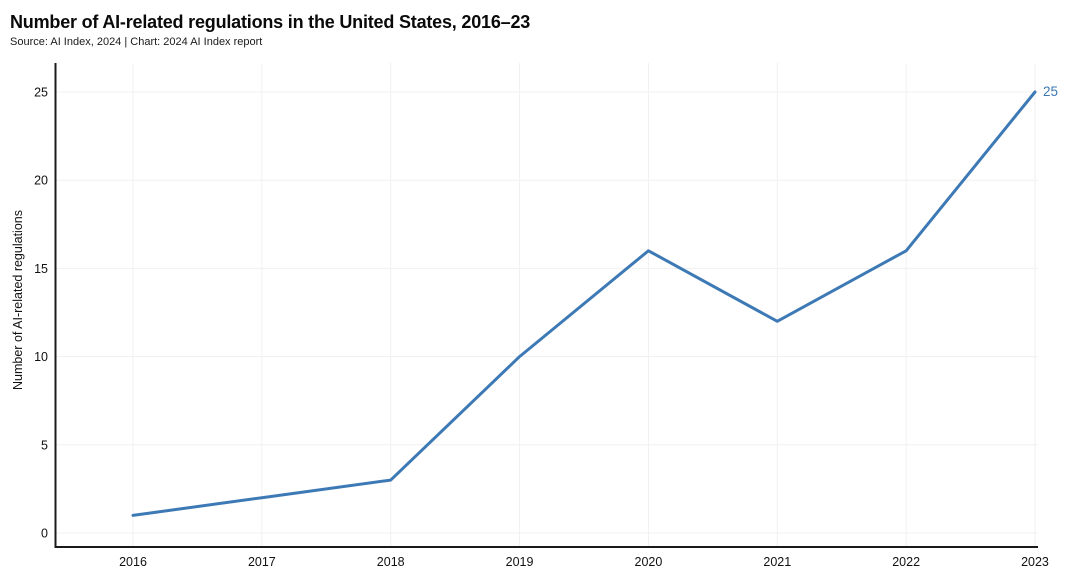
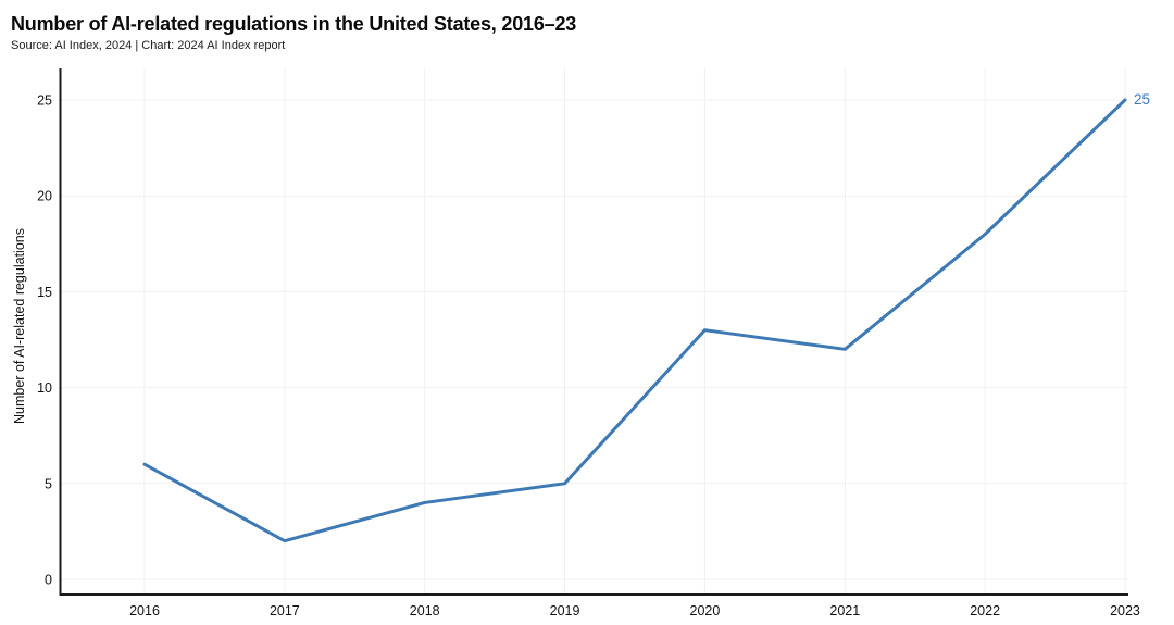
2016: 1 -> 6
2018: 3 -> 4
2019: 10 -> 5
2020: 16 -> 13
2022: 16 -> 18
